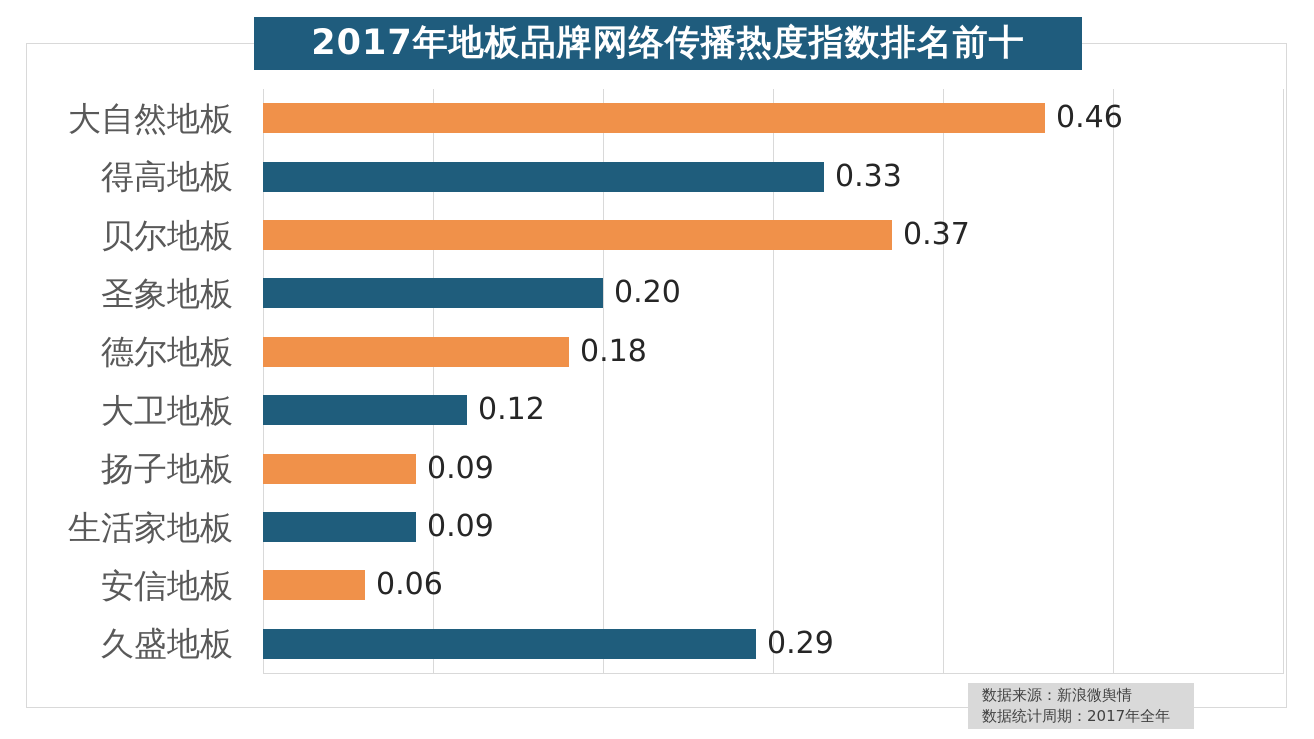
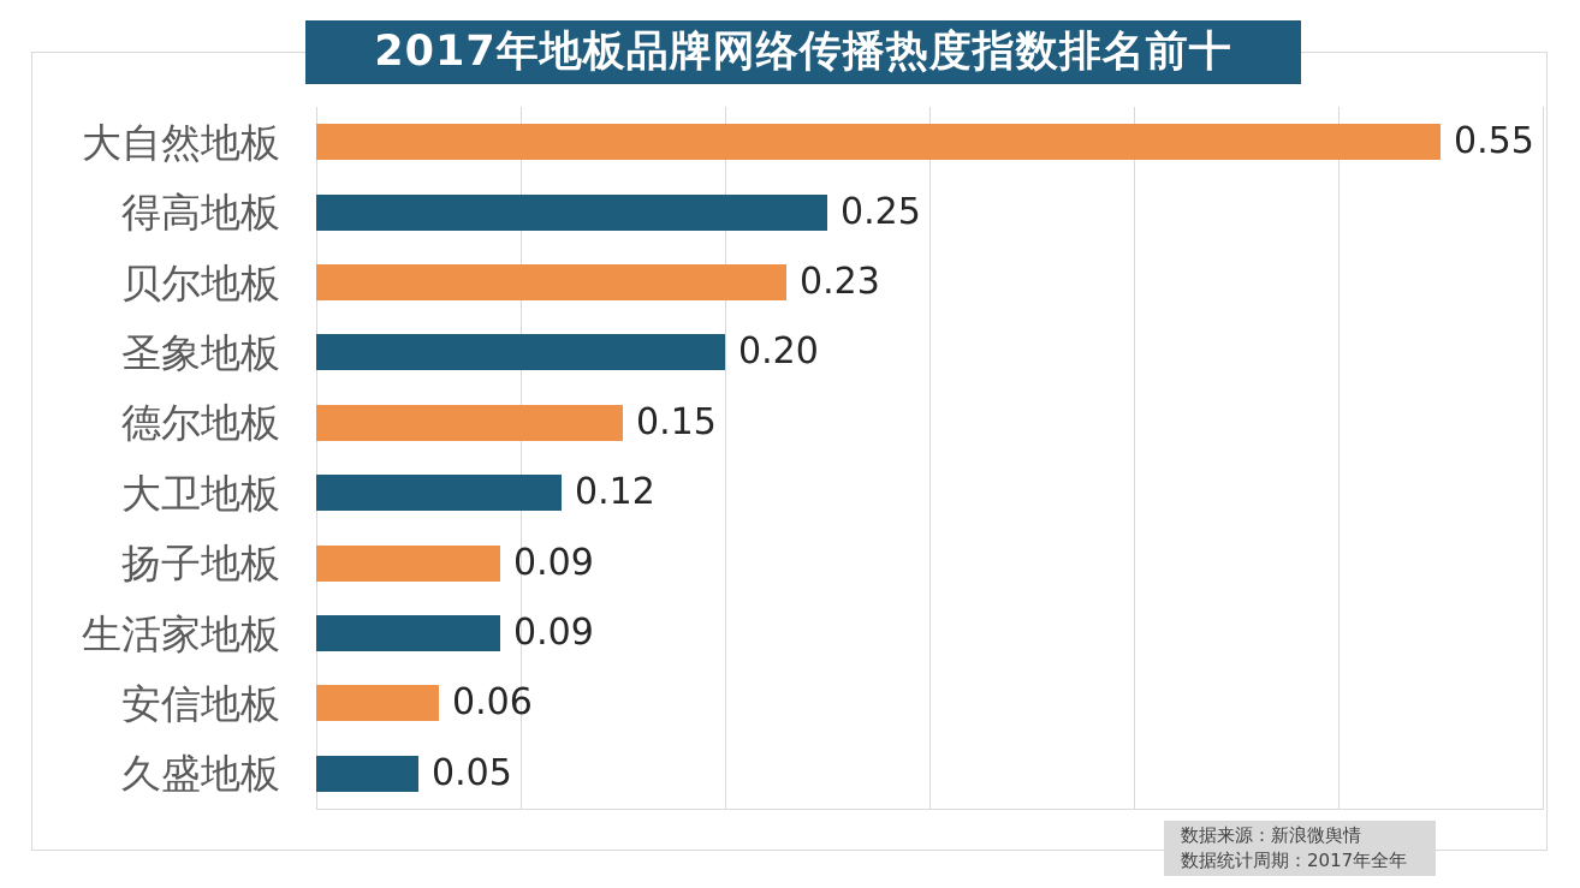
大自然地板: 0.46 -> 0.55
得高地板: 0.33 -> 0.25
贝尔地板: 0.37 -> 0.23
德尔地板: 0.18 -> 0.15
久盛地板: 0.29 -> 0.05
